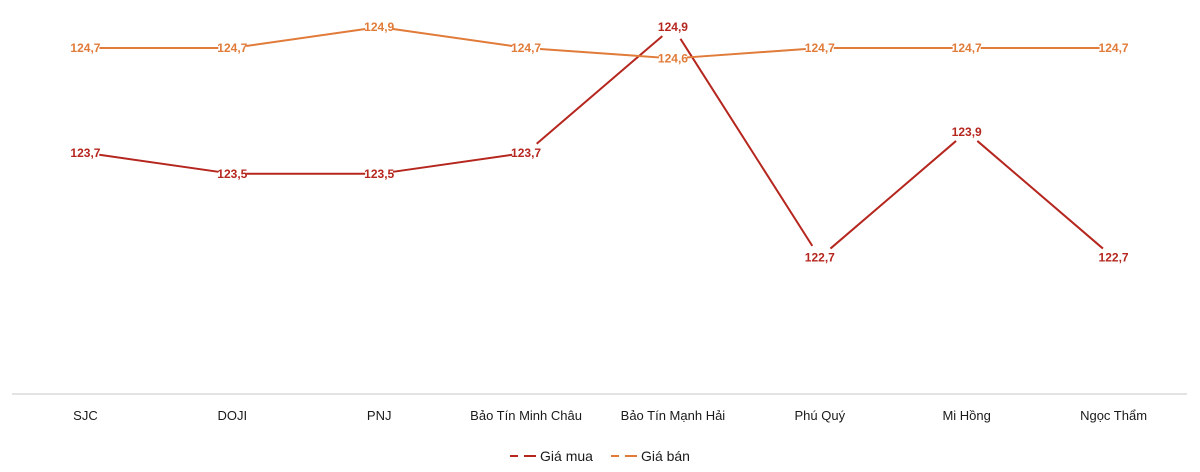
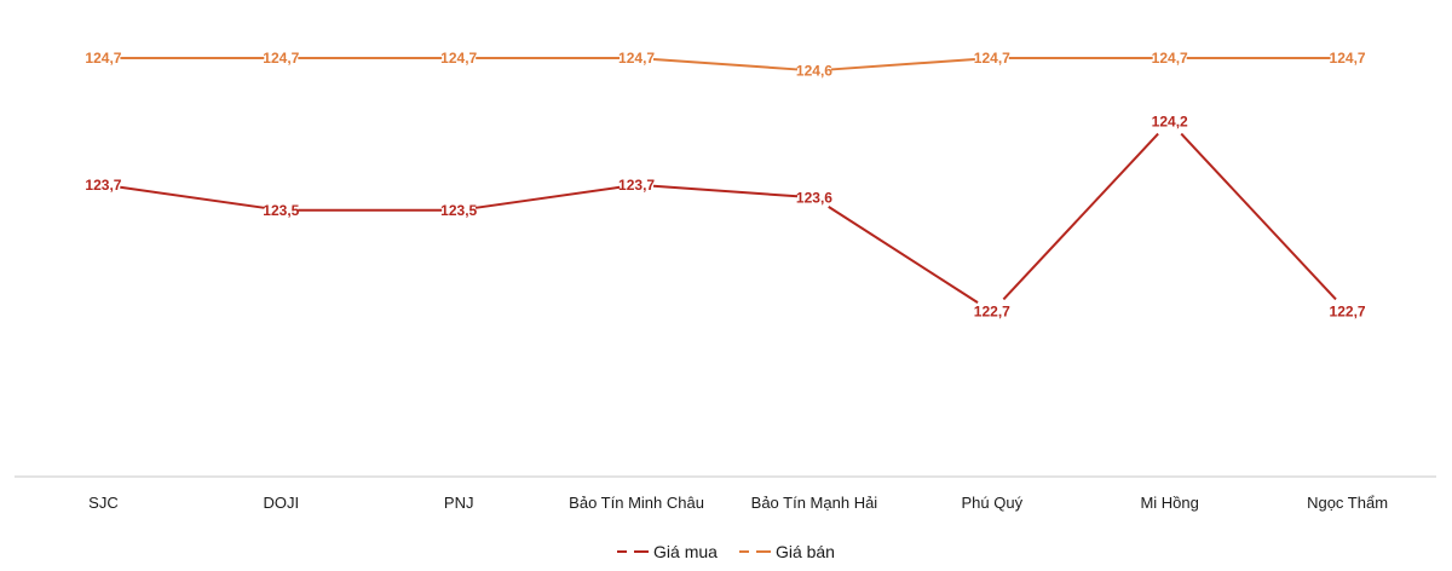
Giá bán/PNJ: 124,9 -> 124,7
Giá mua/Bảo Tín Mạnh Hải: 124,9 -> 123,6
Giá mua/Mi Hồng: 123,9 -> 124,2
